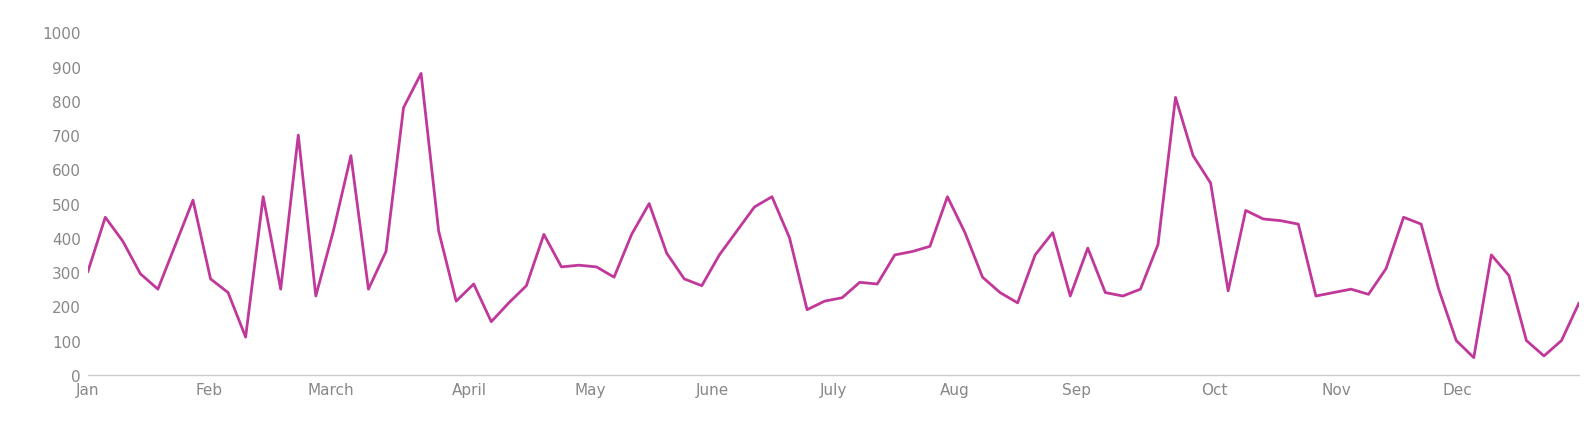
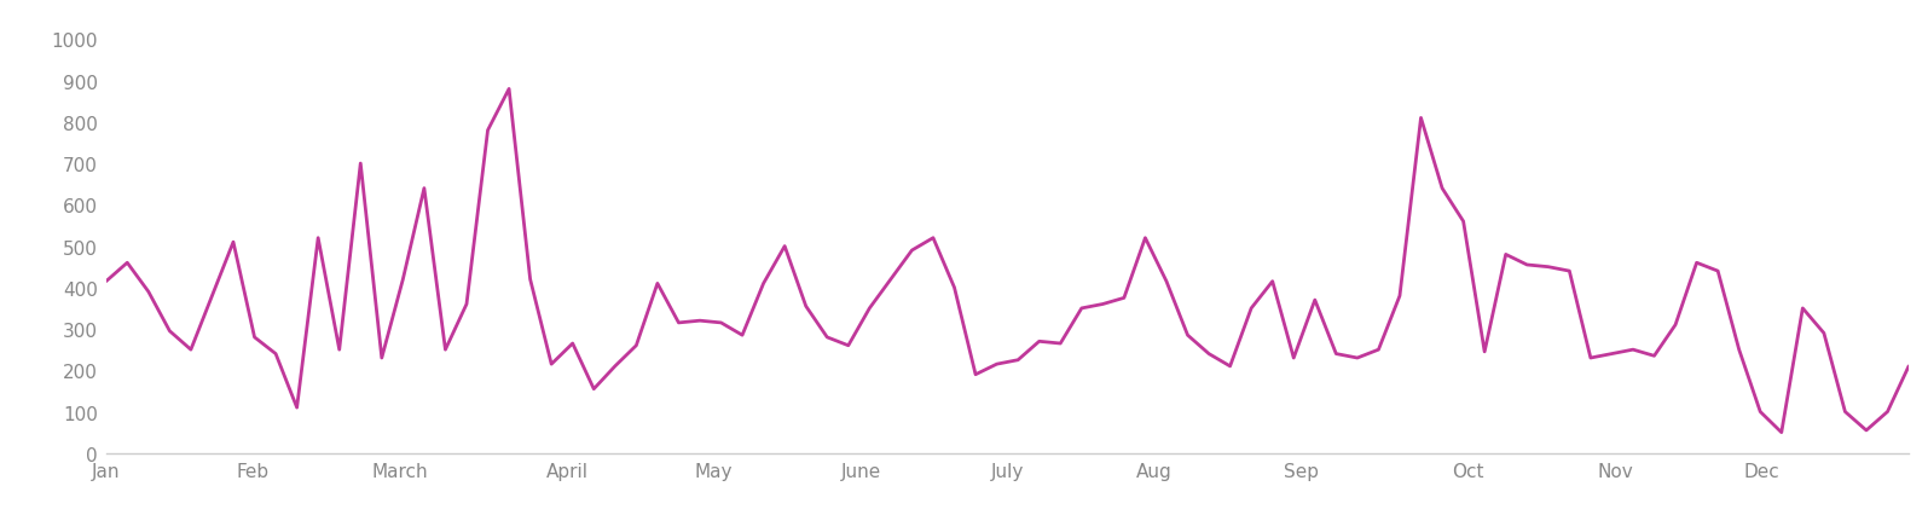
Jan: 300 -> 415
